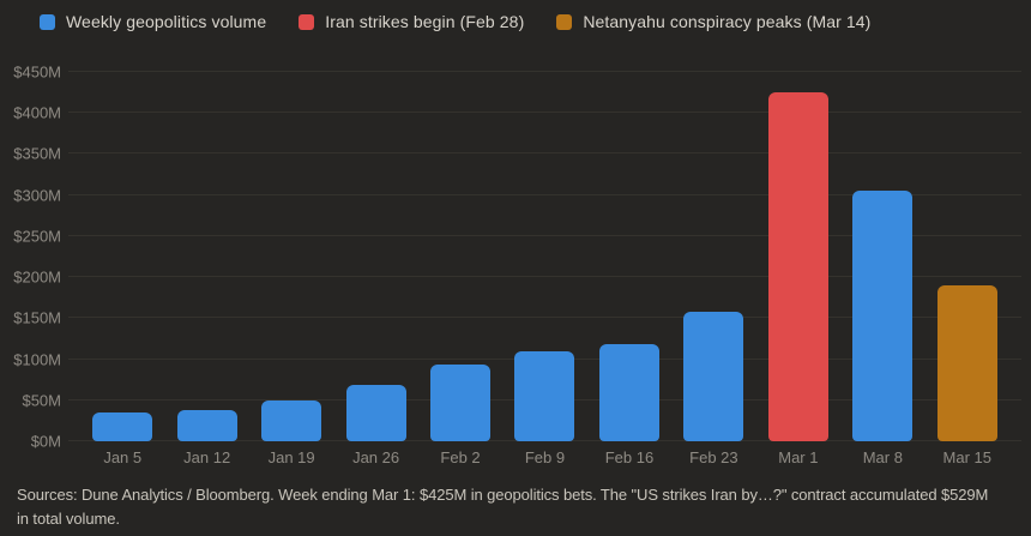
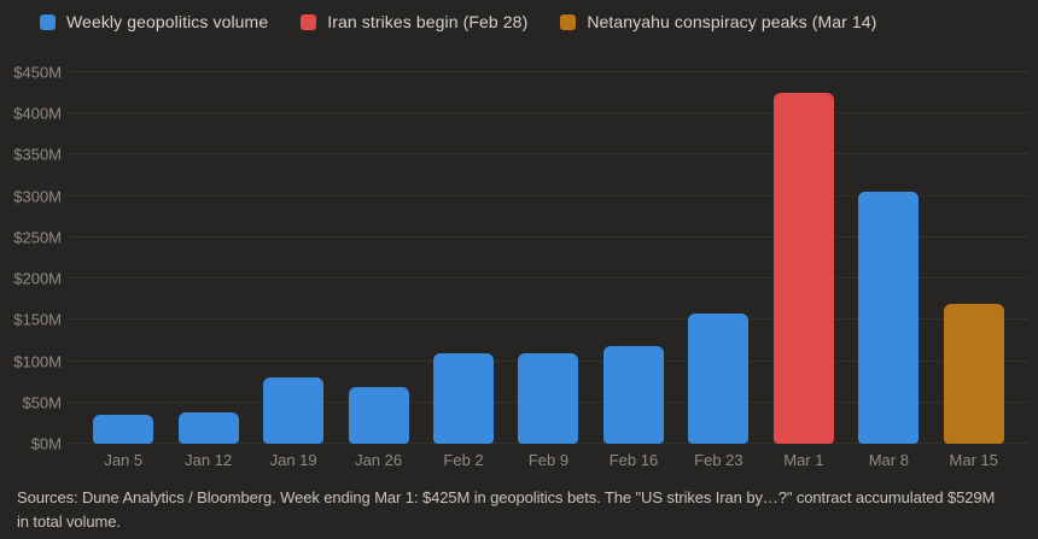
Jan 19: $50M -> $80M
Feb 2: $90M -> $110M
Mar 15: $190M -> $170M
